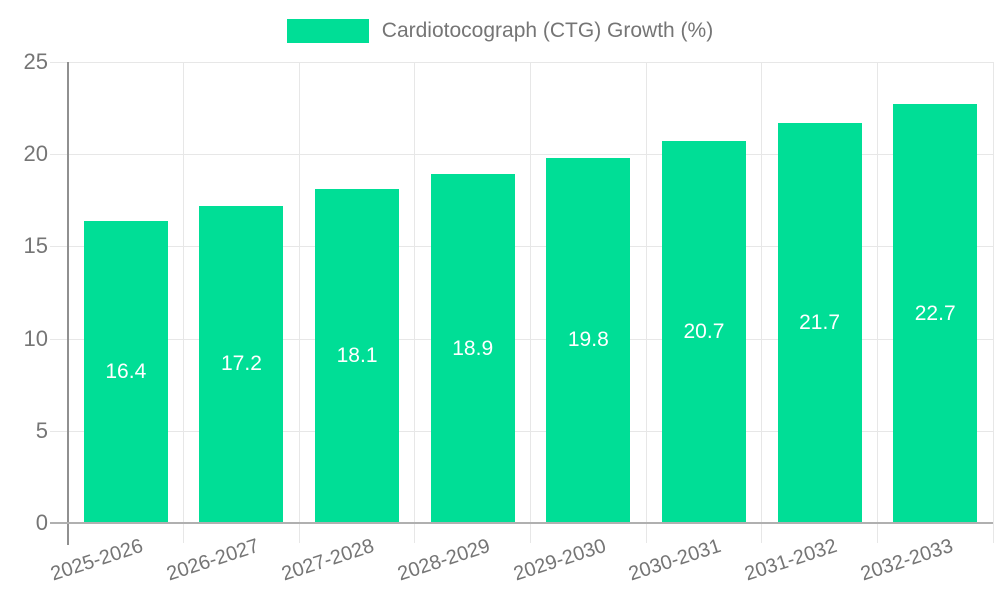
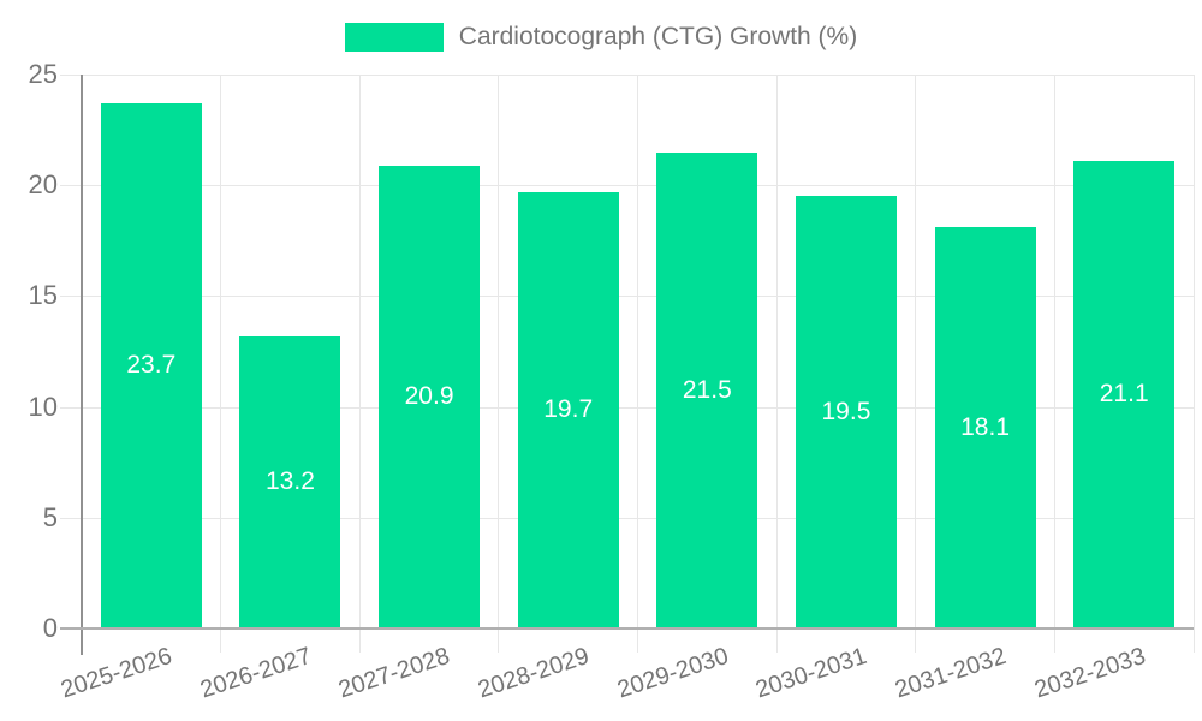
2025-2026: 16.4 -> 23.7
2026-2027: 17.2 -> 13.2
2027-2028: 18.1 -> 20.9
2028-2029: 18.9 -> 19.7
2029-2030: 19.8 -> 21.5
2030-2031: 20.7 -> 19.5
2031-2032: 21.7 -> 18.1
2032-2033: 22.7 -> 21.1
